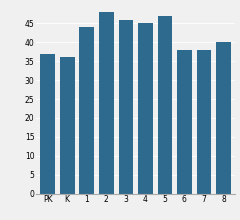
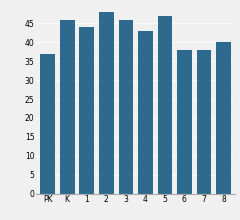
K: 36 -> 46
4: 45 -> 43
